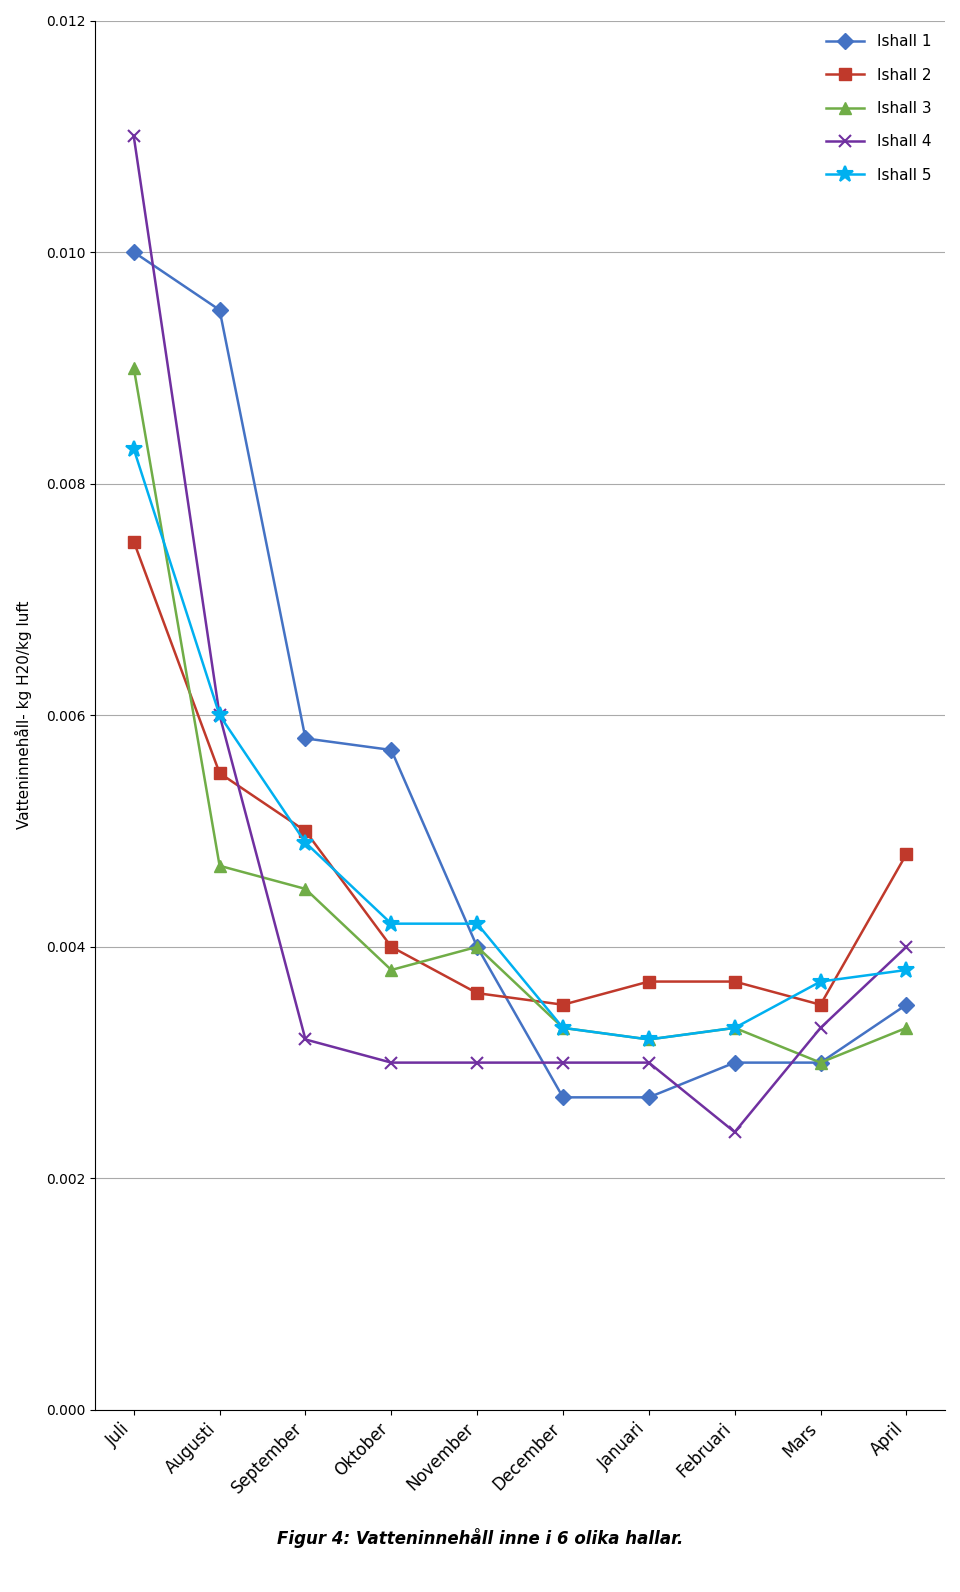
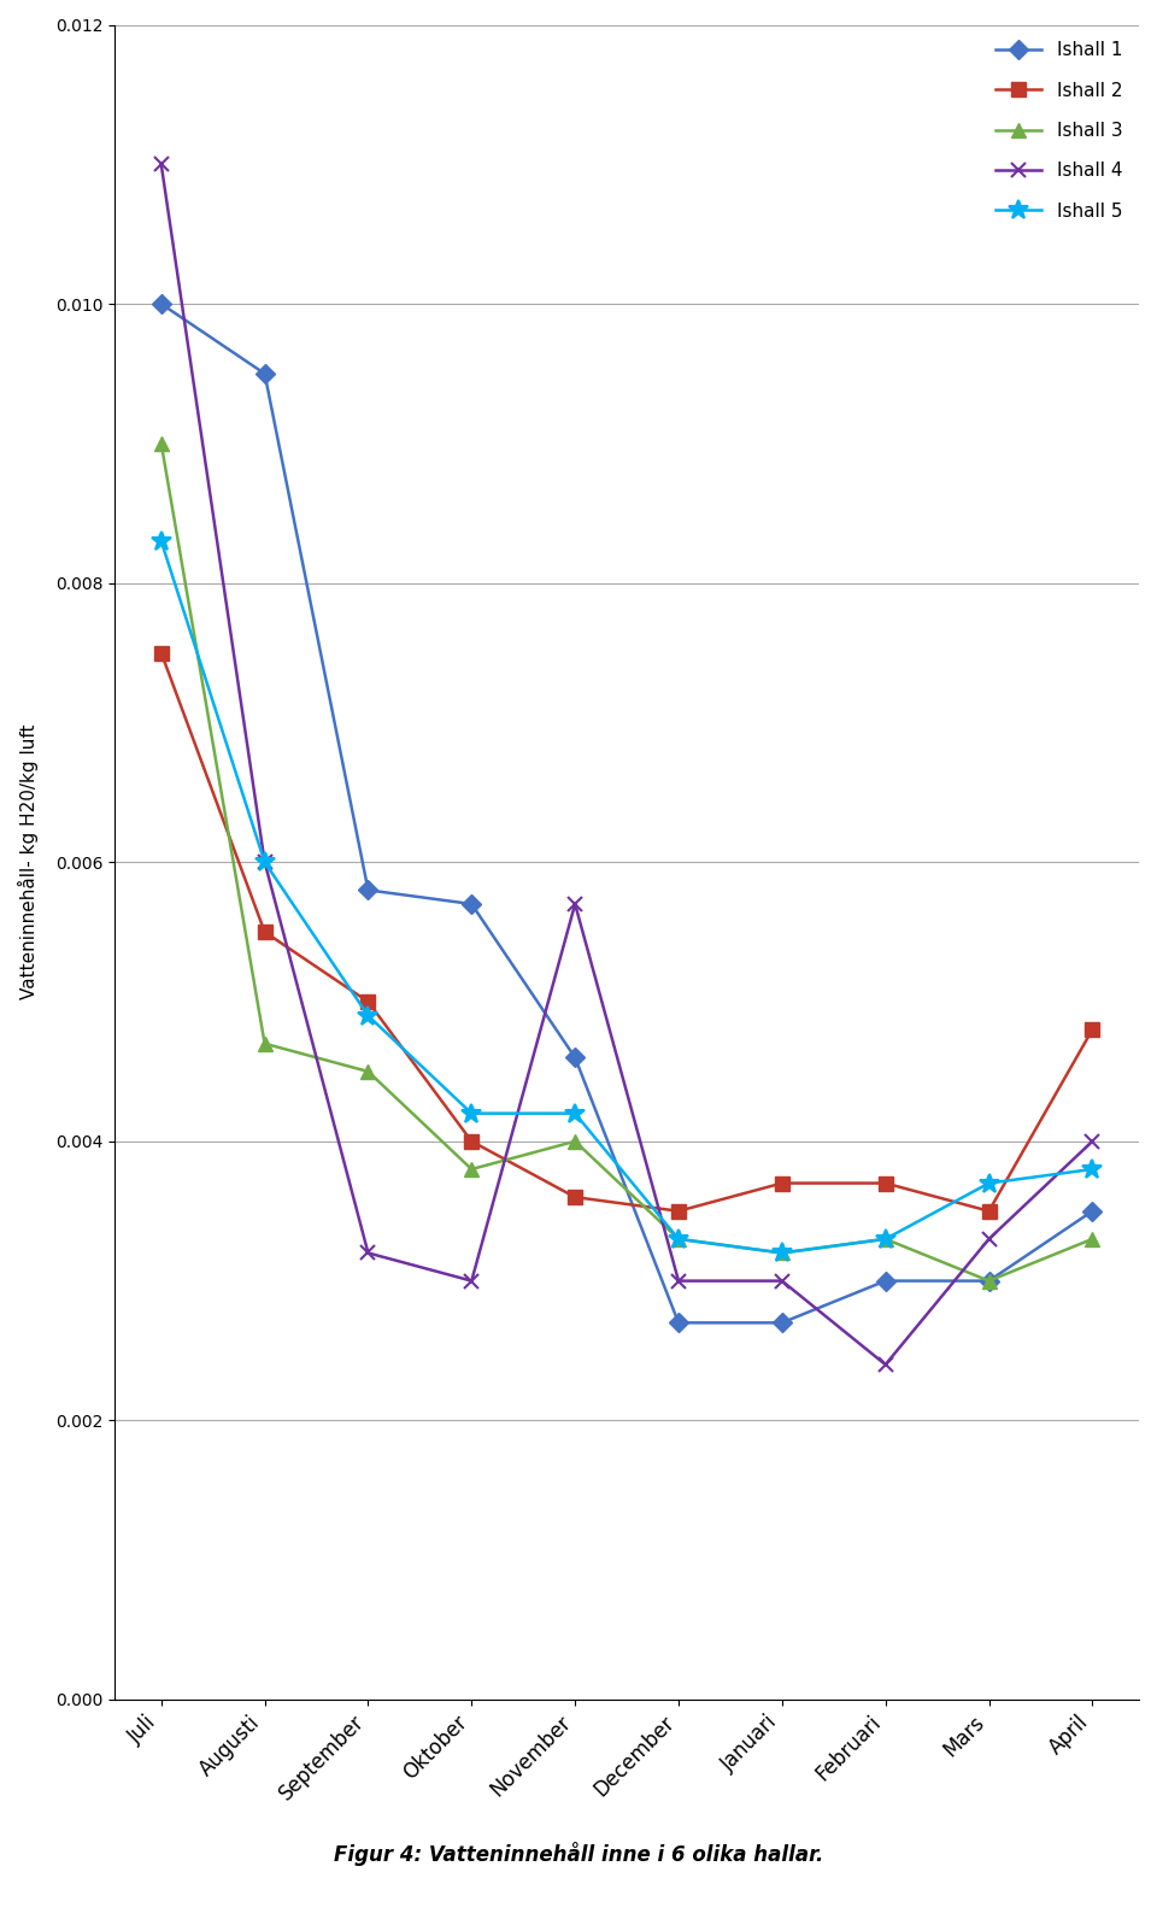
Ishall 1/November: 0.0040 -> 0.0046
Ishall 4/November: 0.0030 -> 0.0057
